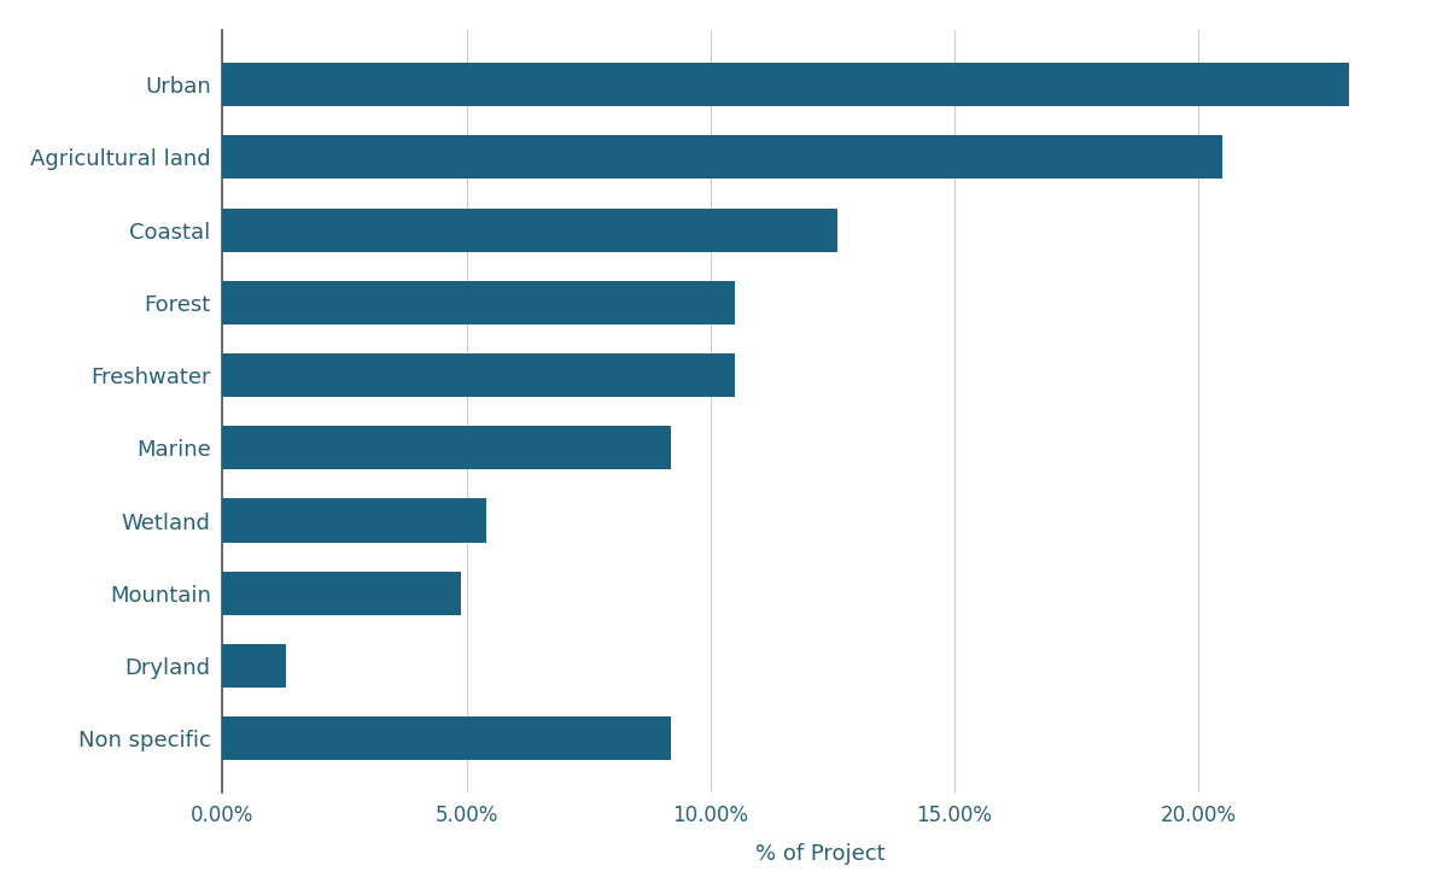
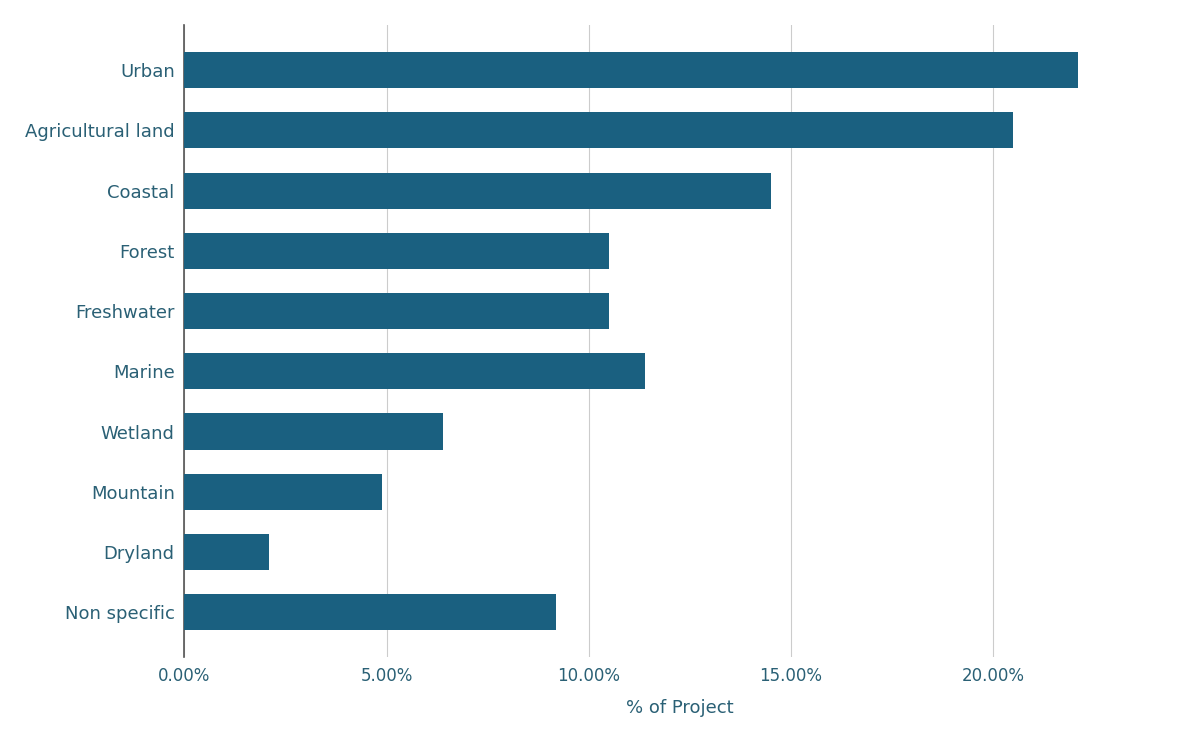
Urban: 23.1% -> 22.1%
Coastal: 12.6% -> 14.5%
Marine: 9.2% -> 11.4%
Wetland: 5.4% -> 6.4%
Dryland: 1.3% -> 2.1%
